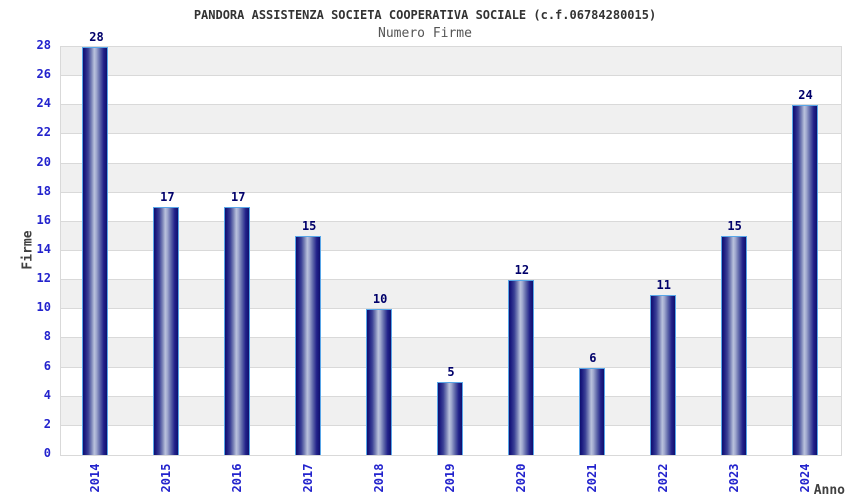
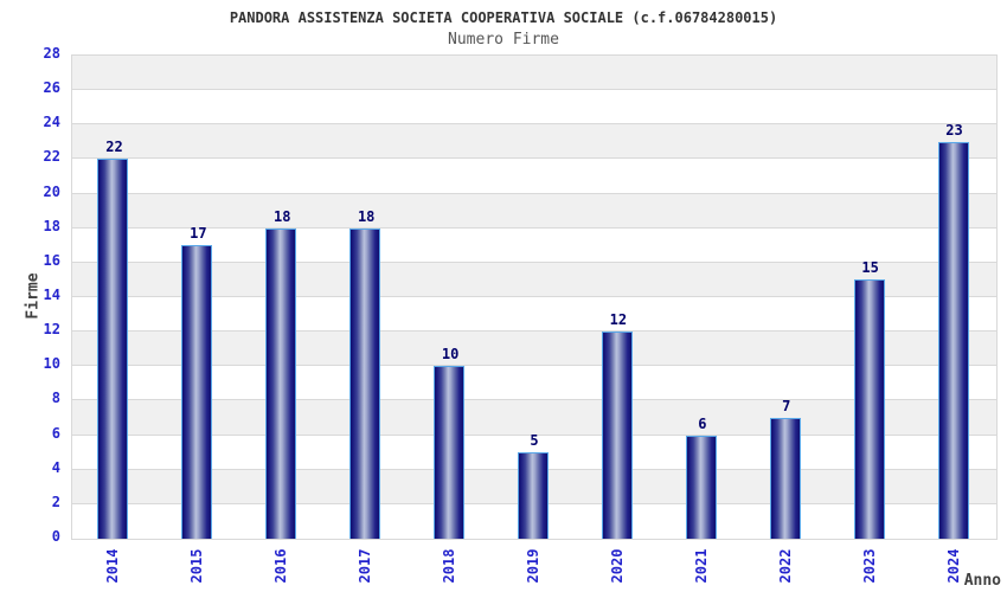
2014: 28 -> 22
2016: 17 -> 18
2017: 15 -> 18
2022: 11 -> 7
2024: 24 -> 23
